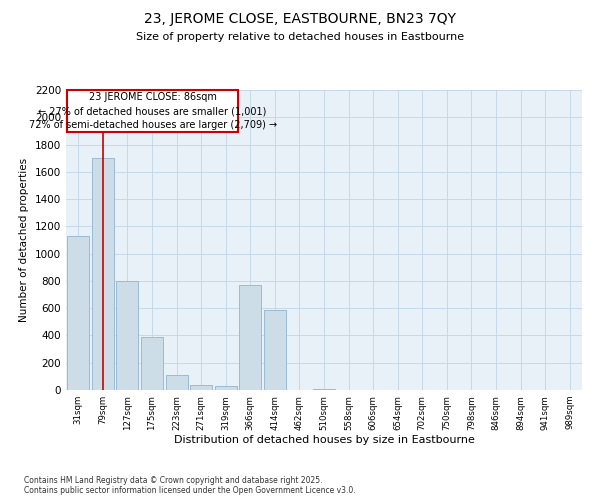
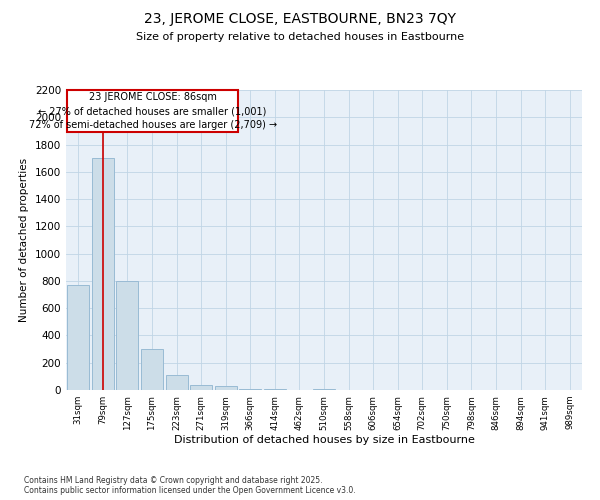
31sqm: 1130 -> 770
175sqm: 390 -> 300
366sqm: 770 -> 10
414sqm: 590 -> 0
